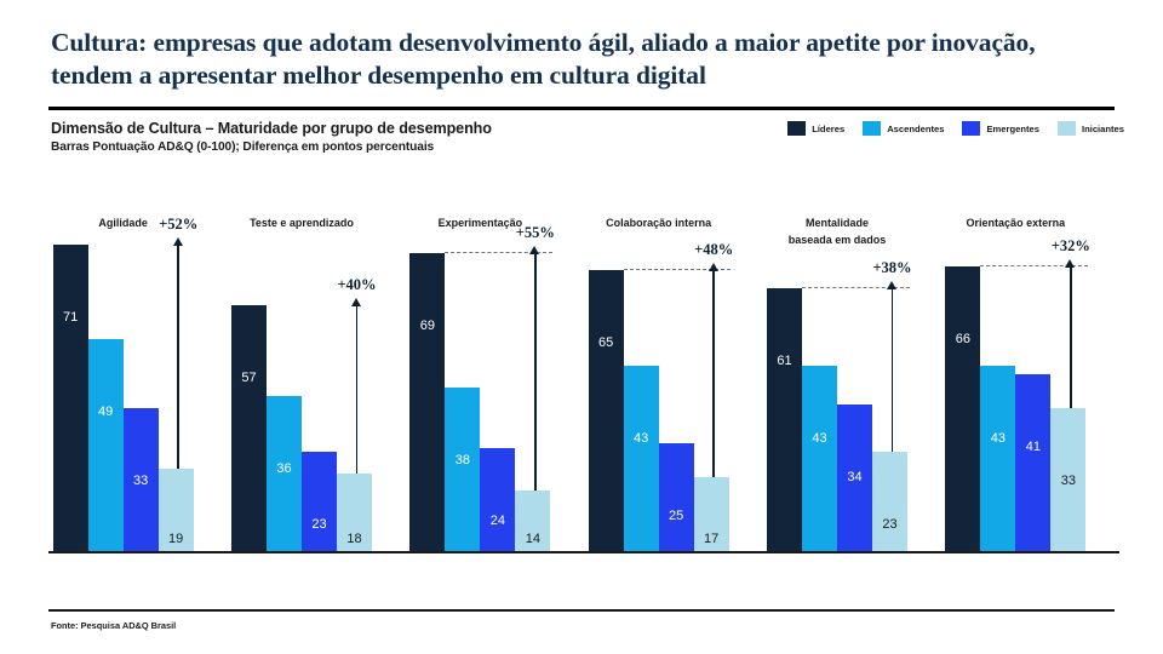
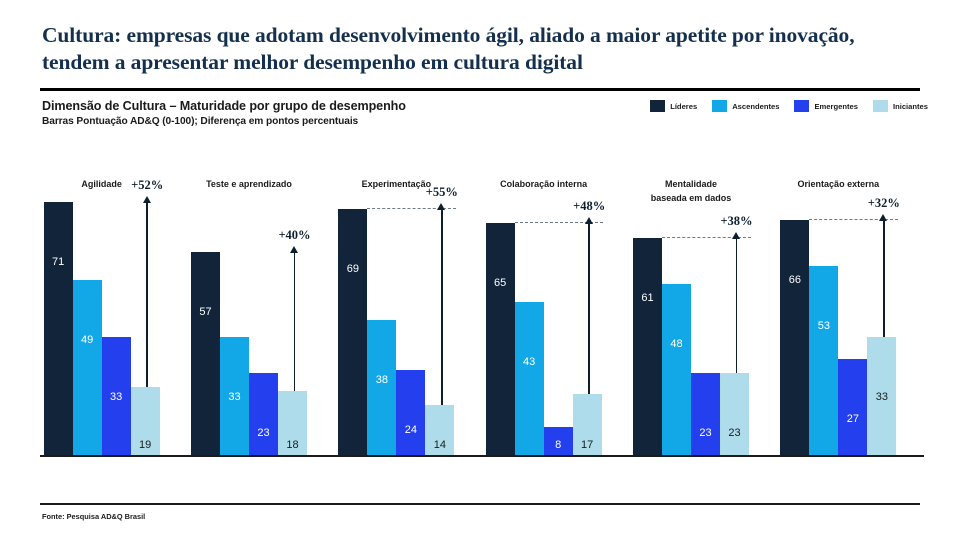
Ascendentes/Teste e aprendizado: 36 -> 33
Emergentes/Colaboração interna: 25 -> 8
Ascendentes/Mentalidade baseada em dados: 43 -> 48
Emergentes/Mentalidade baseada em dados: 34 -> 23
Ascendentes/Orientação externa: 43 -> 53
Emergentes/Orientação externa: 41 -> 27
